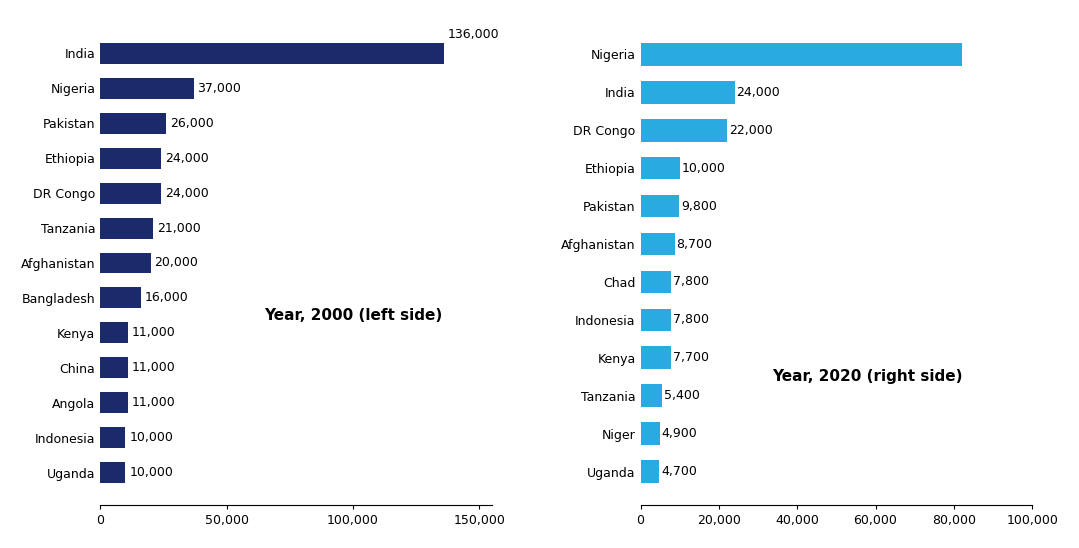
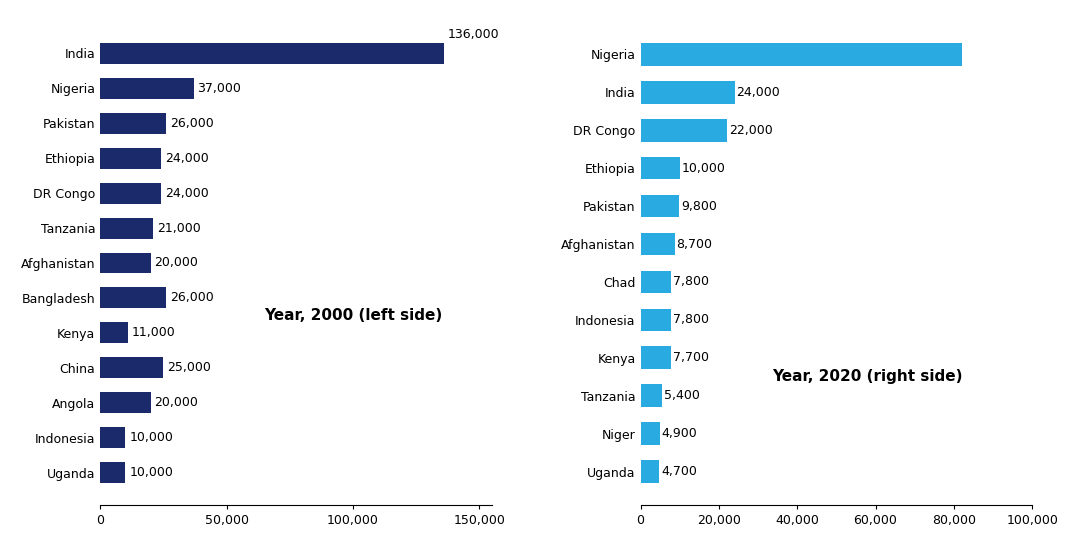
Bangladesh: 16,000 -> 26,000
China: 11,000 -> 25,000
Angola: 11,000 -> 20,000
